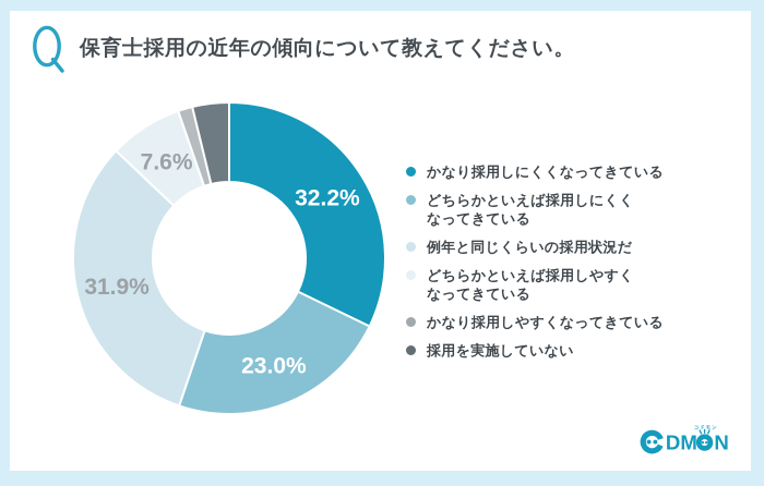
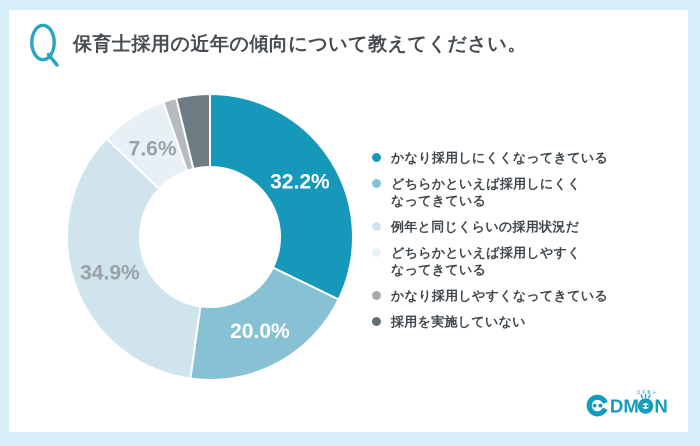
どちらかといえば採用しにくくなってきている: 23.0% -> 20.0%
例年と同じくらいの採用状況だ: 31.9% -> 34.9%
